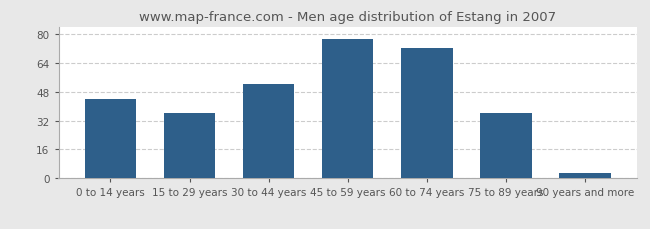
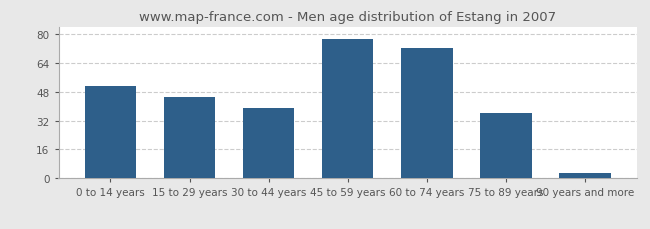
0 to 14 years: 44 -> 51
15 to 29 years: 36 -> 45
30 to 44 years: 52 -> 39
